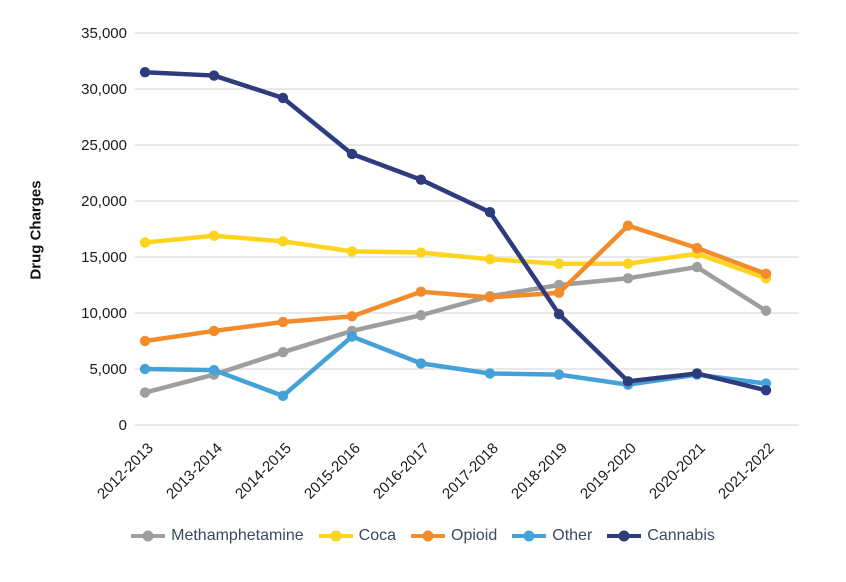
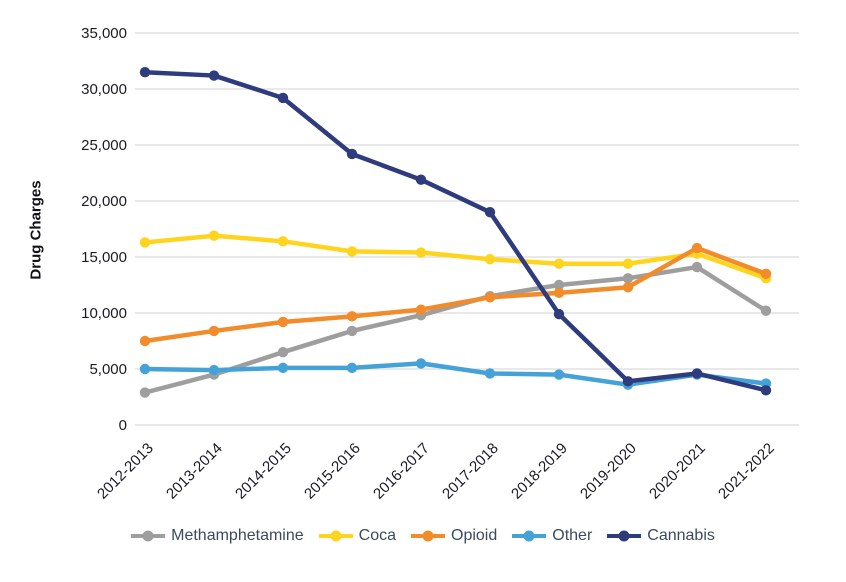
Other/2014-2015: 2600 -> 5100
Other/2015-2016: 7900 -> 5100
Opioid/2016-2017: 11900 -> 10300
Opioid/2019-2020: 17800 -> 12300
